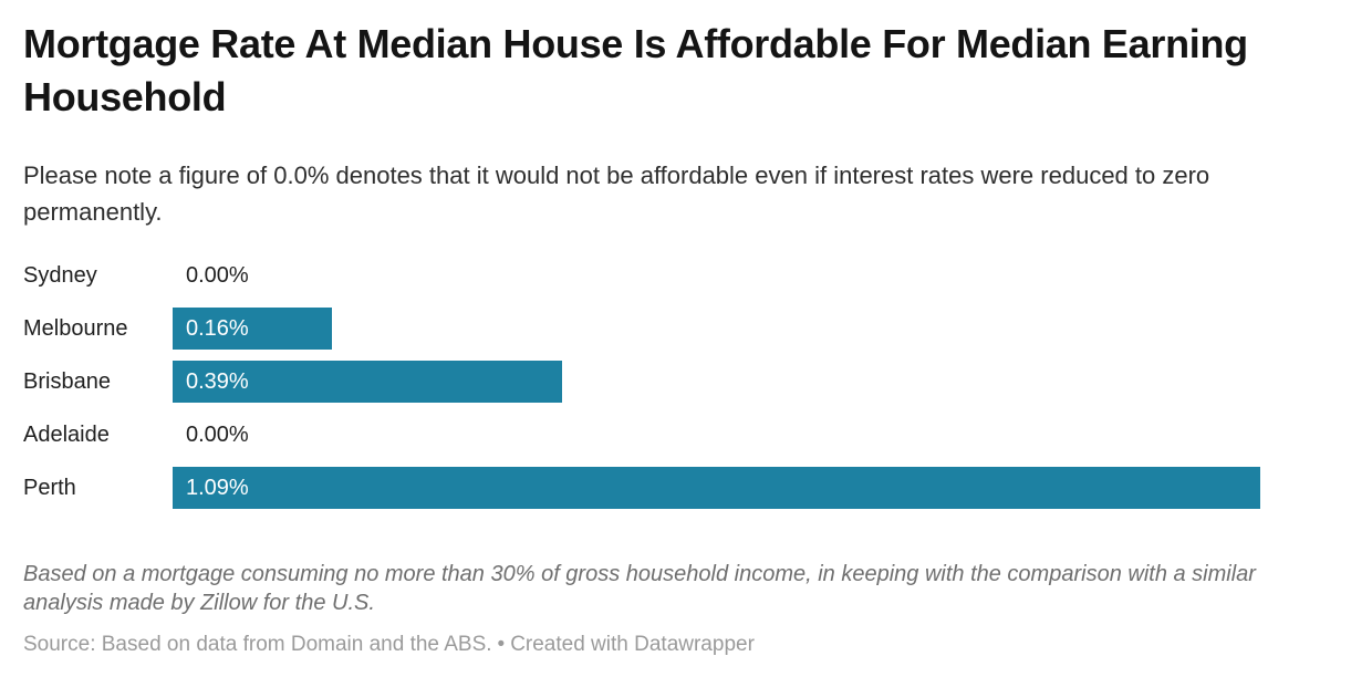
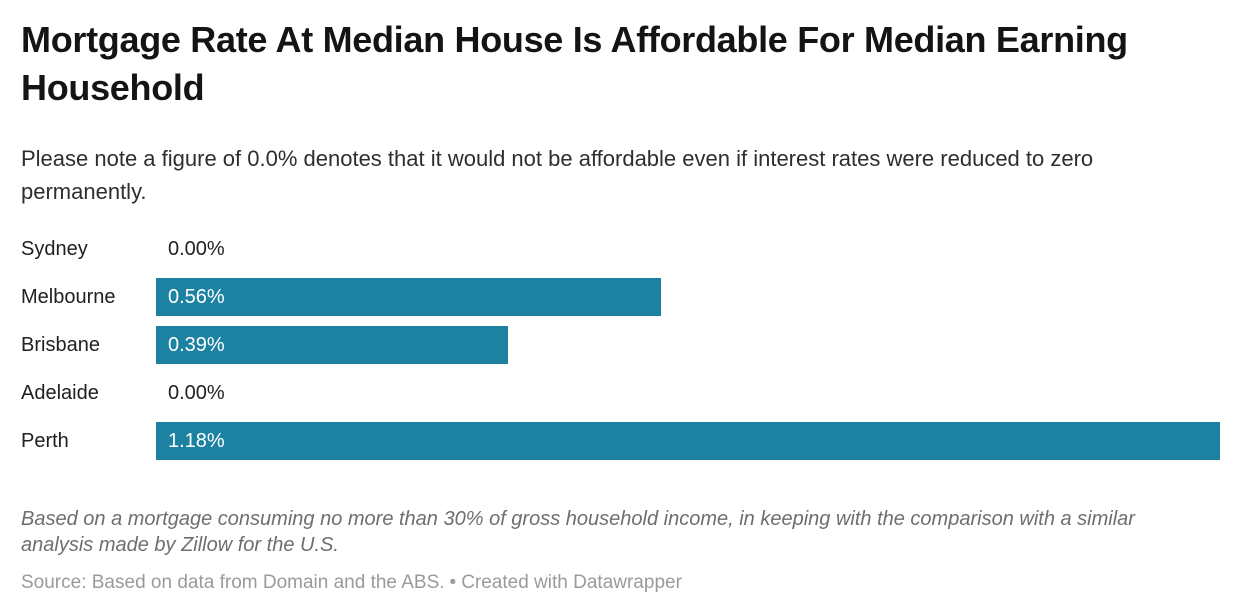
Melbourne: 0.16% -> 0.56%
Perth: 1.09% -> 1.18%
